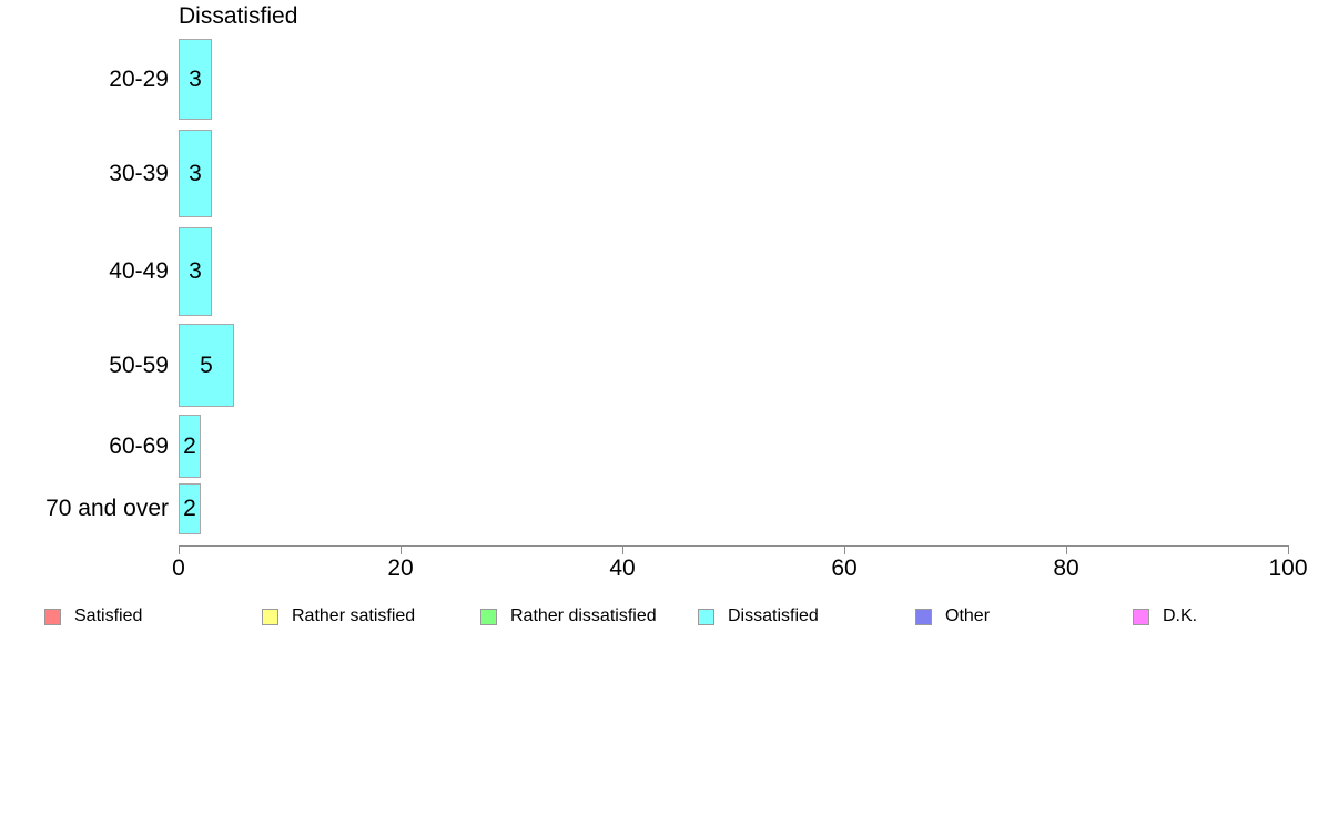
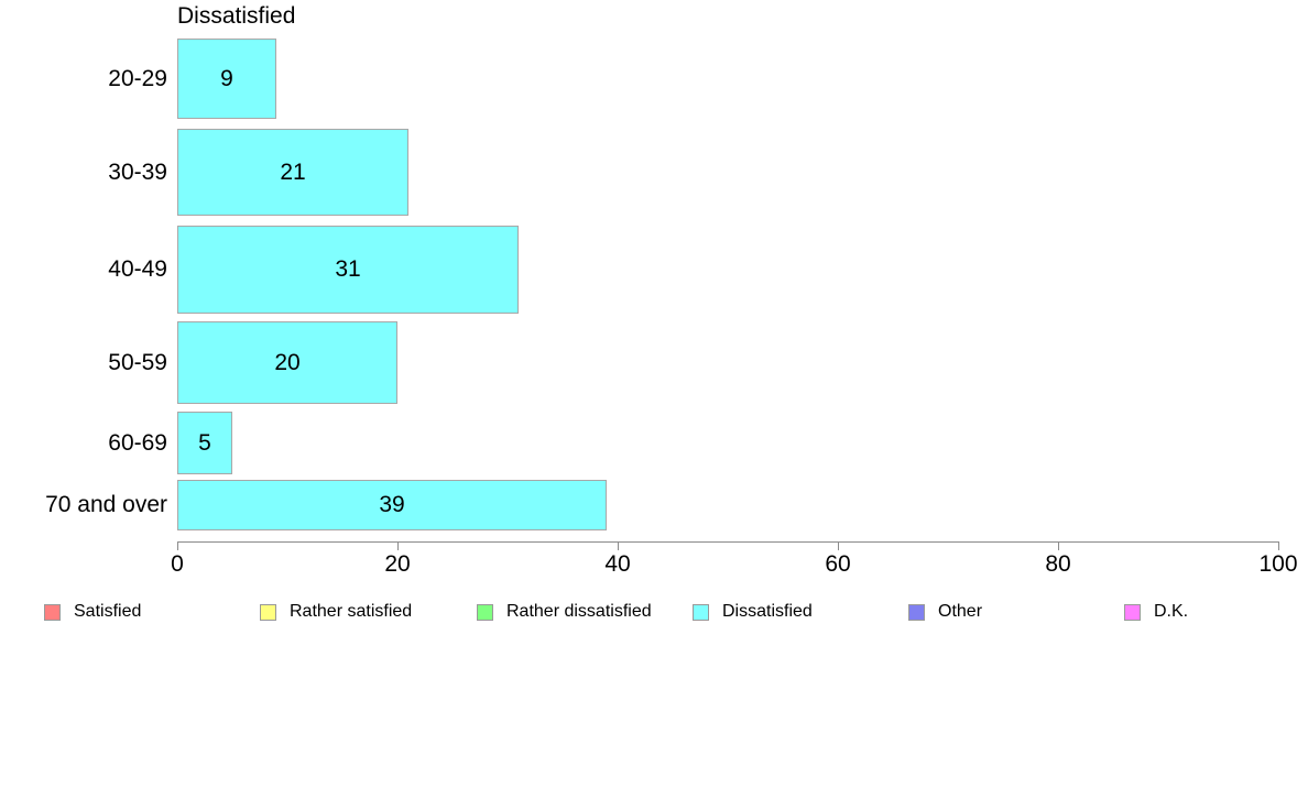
20-29: 3 -> 9
30-39: 3 -> 21
40-49: 3 -> 31
50-59: 5 -> 20
60-69: 2 -> 5
70 and over: 2 -> 39
